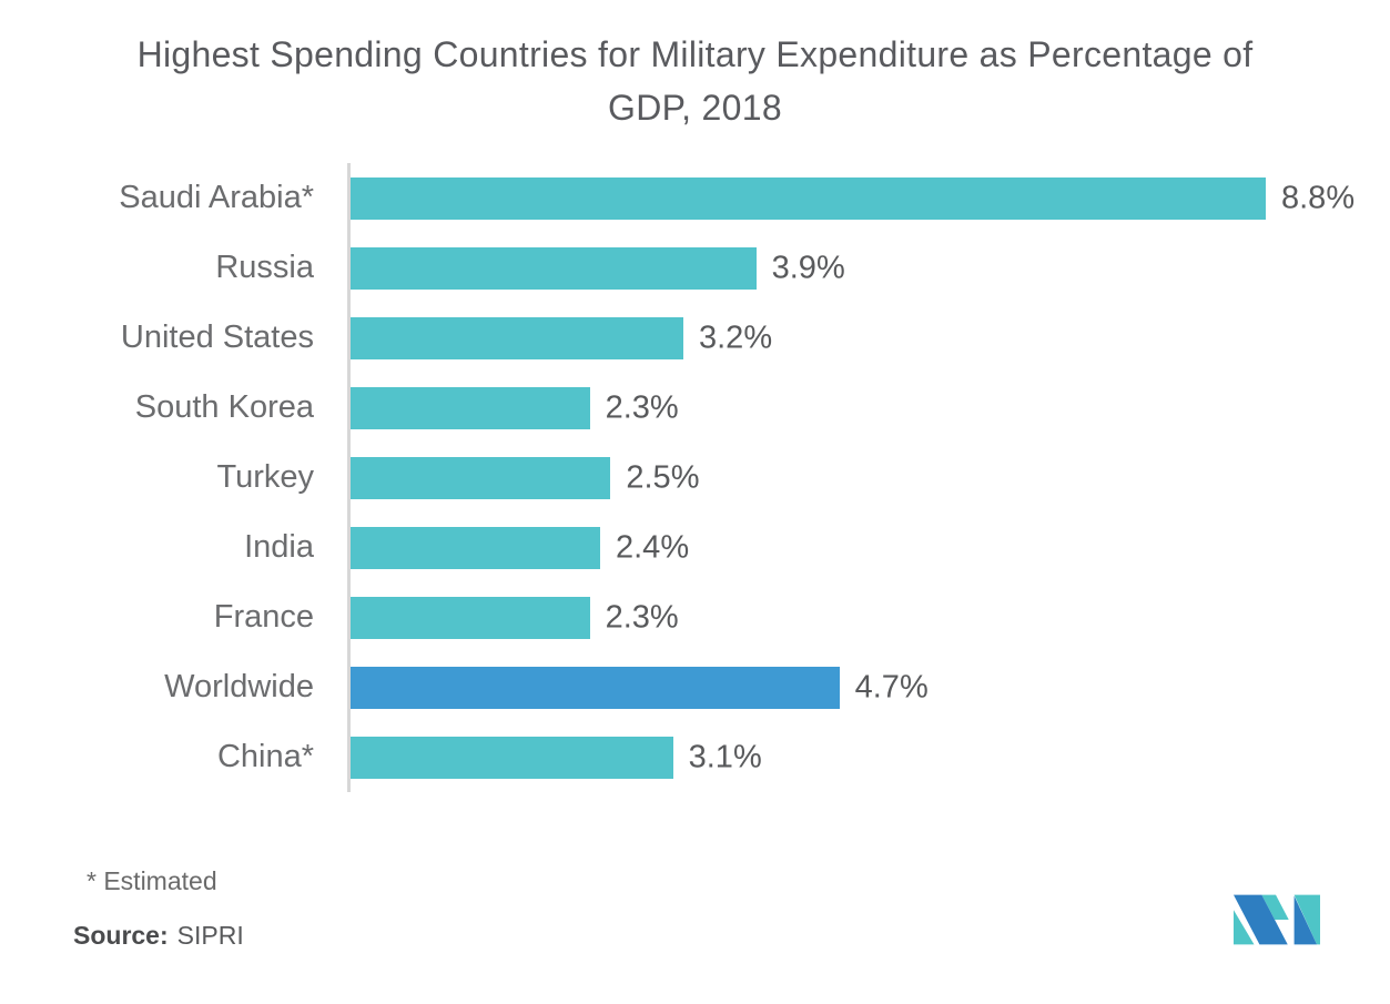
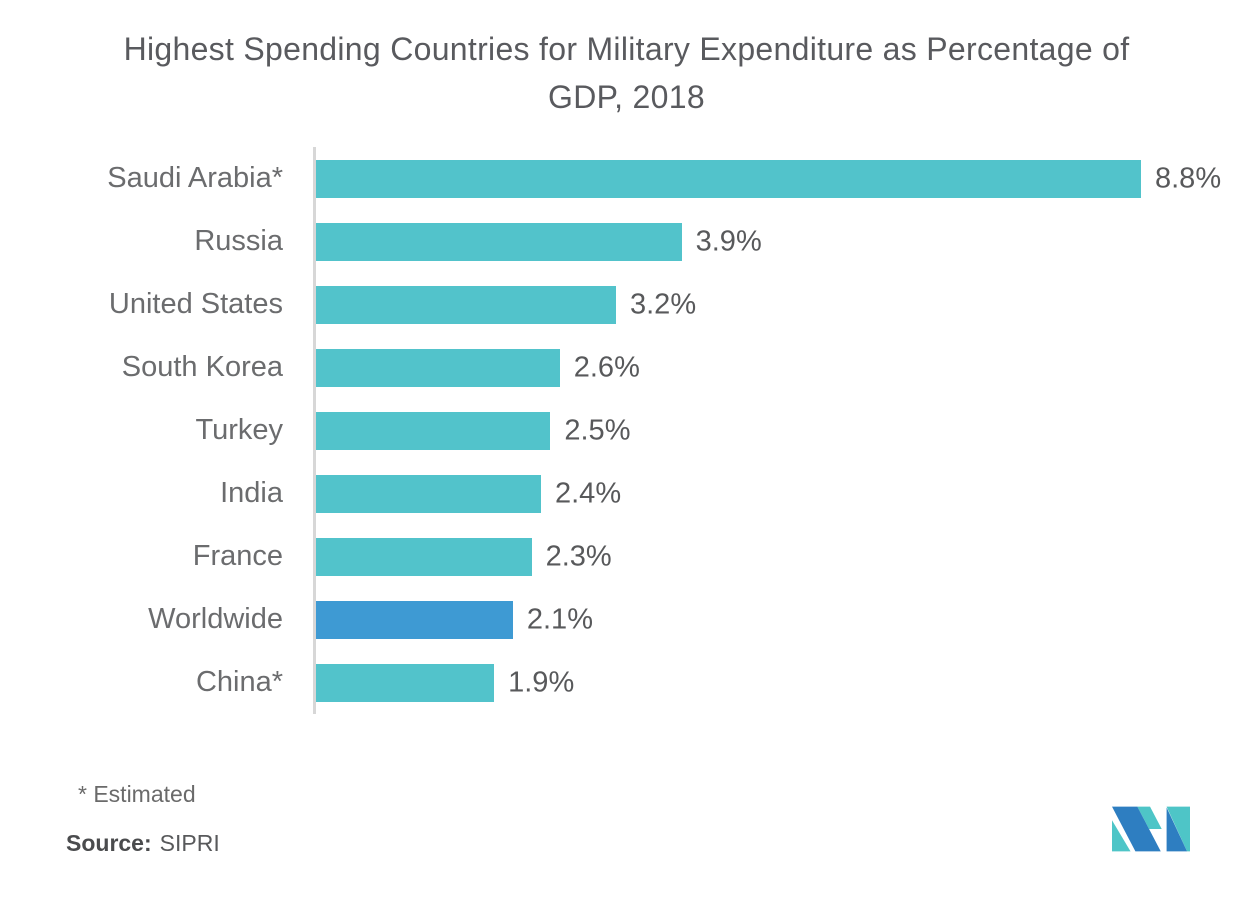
South Korea: 2.3% -> 2.6%
Worldwide: 4.7% -> 2.1%
China*: 3.1% -> 1.9%
